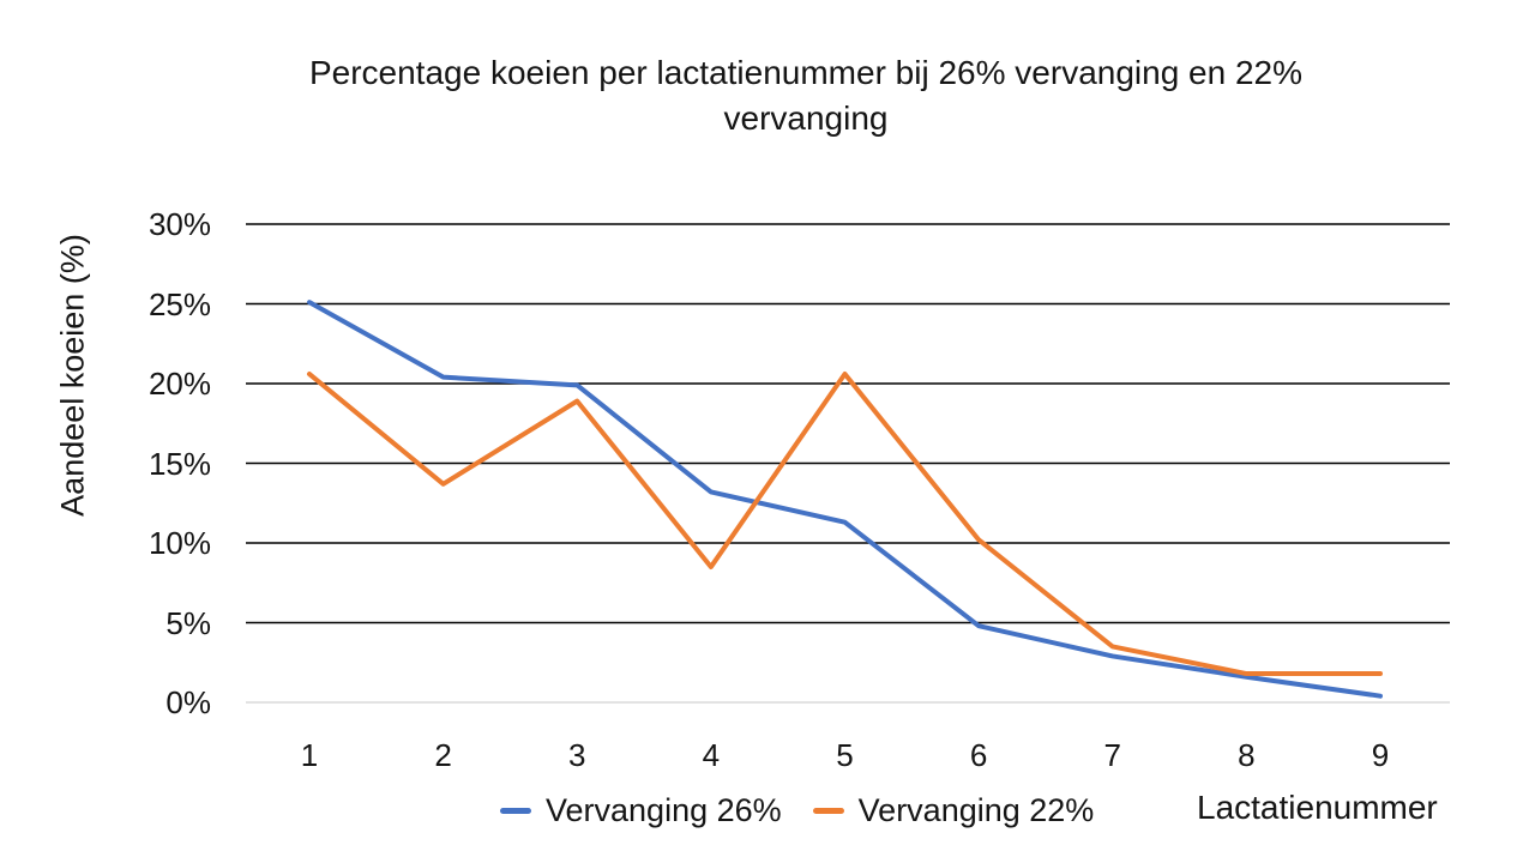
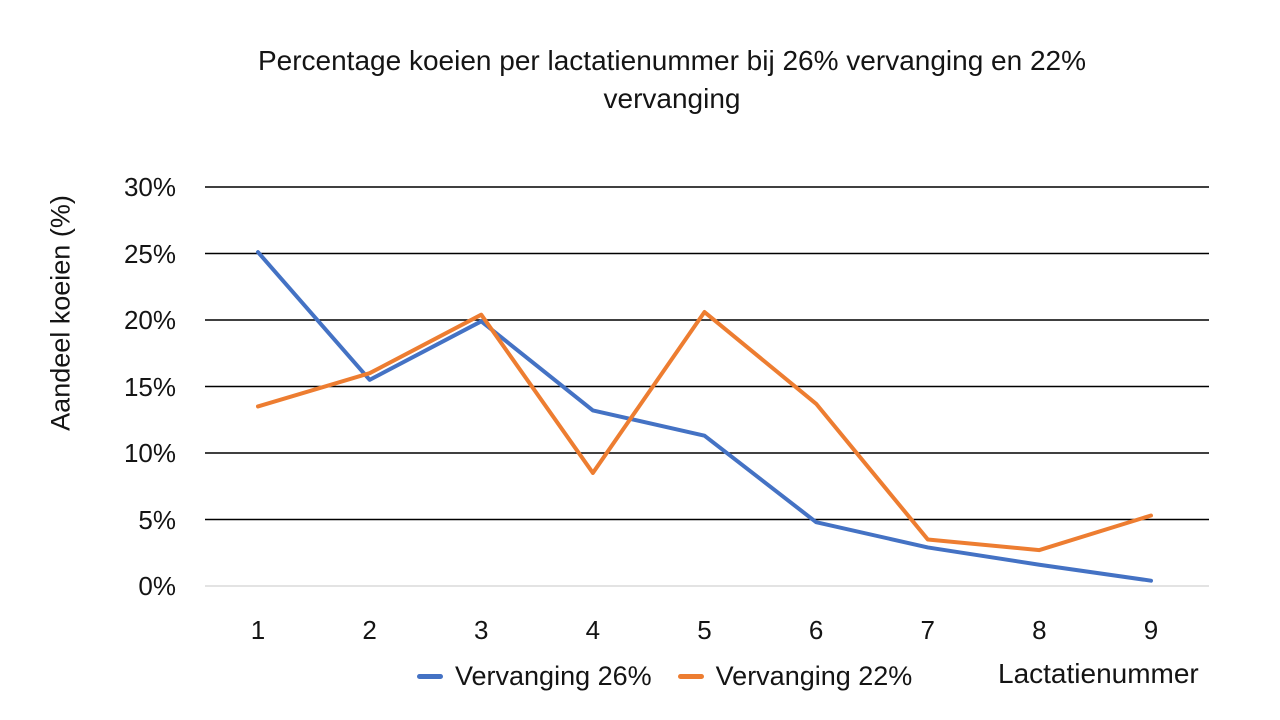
Vervanging 22%/1: 20.6% -> 13.5%
Vervanging 26%/2: 20.4% -> 15.5%
Vervanging 22%/2: 13.7% -> 16.0%
Vervanging 22%/3: 18.9% -> 20.4%
Vervanging 22%/6: 10.2% -> 13.7%
Vervanging 22%/8: 1.8% -> 2.7%
Vervanging 22%/9: 1.8% -> 5.3%
